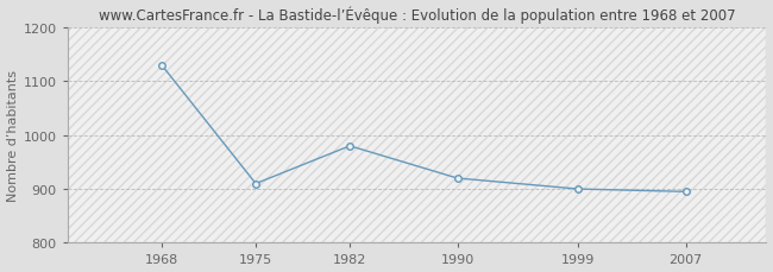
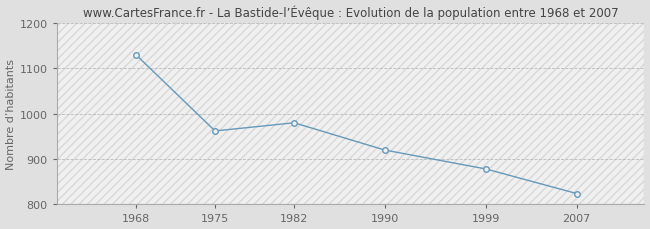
1975: 910 -> 962
1999: 900 -> 878
2007: 895 -> 824
